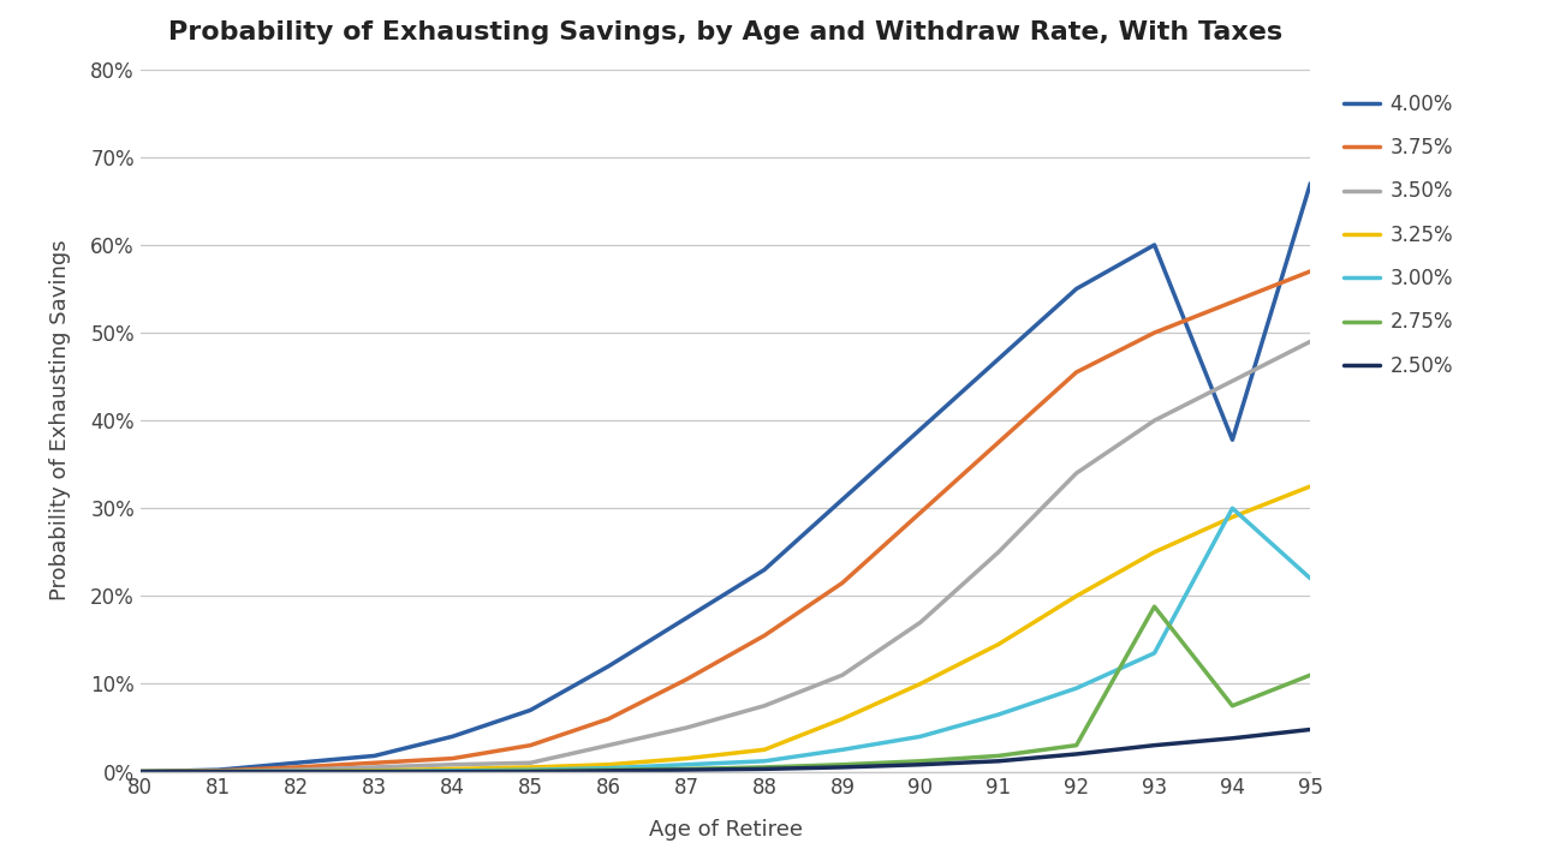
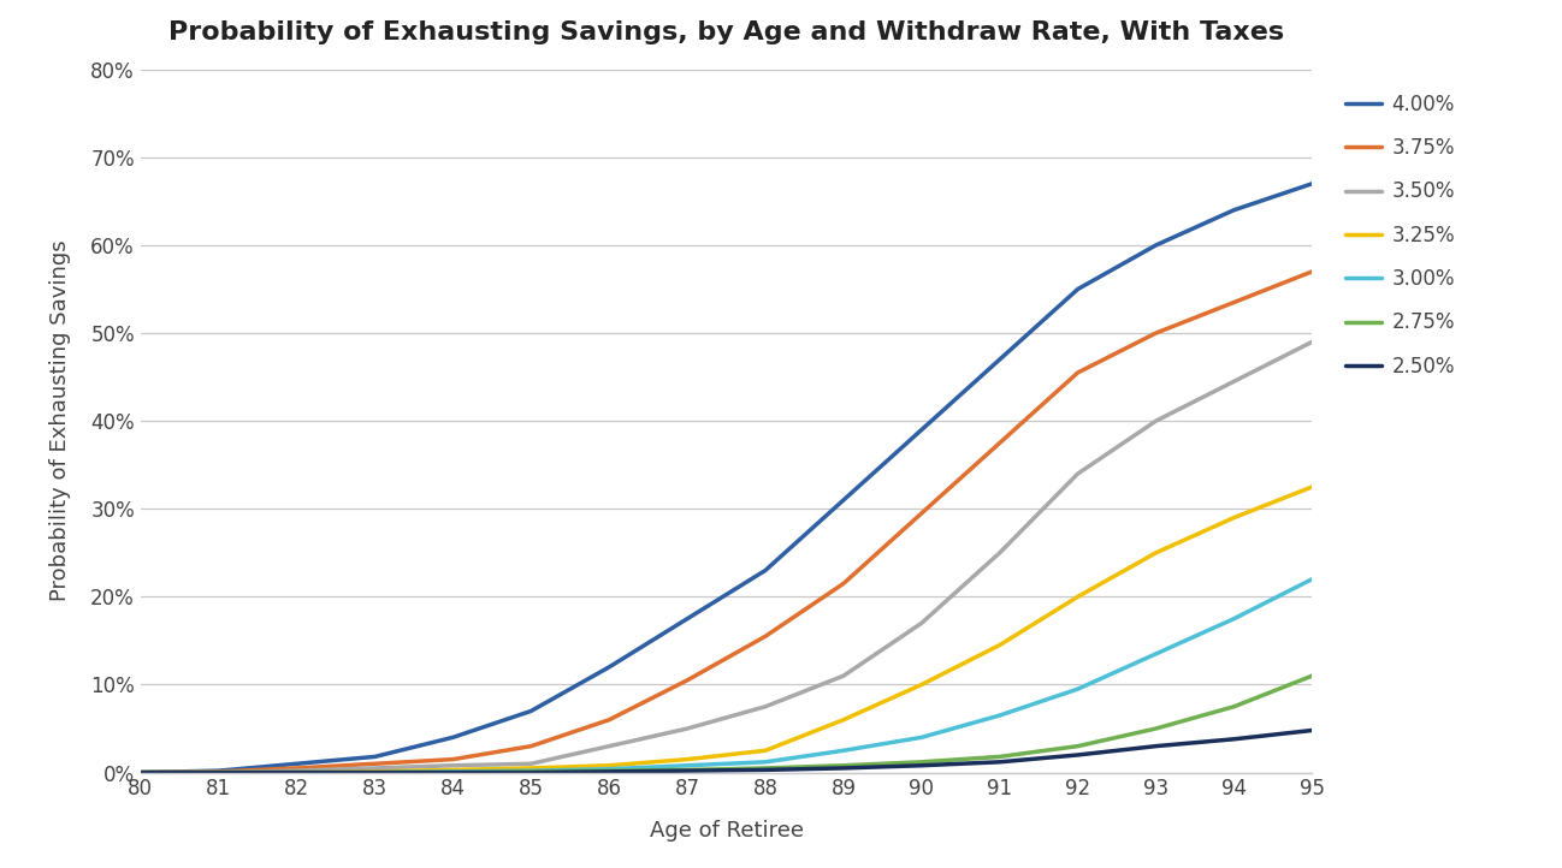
2.75%/93: 18.8% -> 5.0%
4.00%/94: 37.8% -> 64.0%
3.00%/94: 30.0% -> 17.5%
